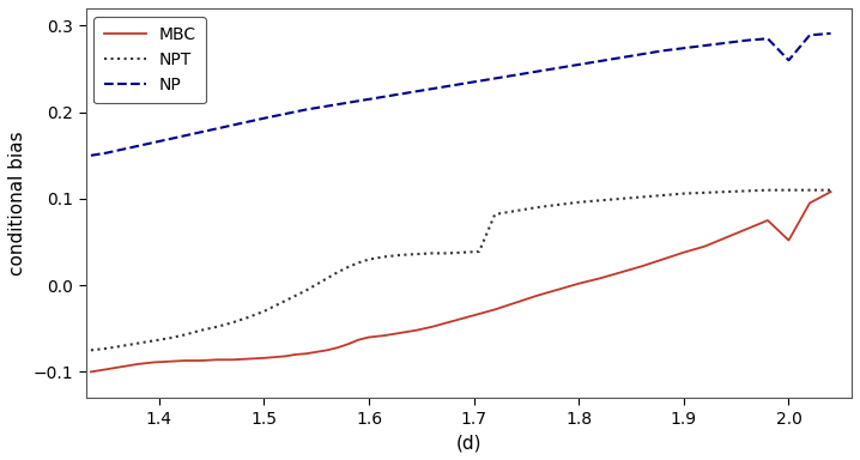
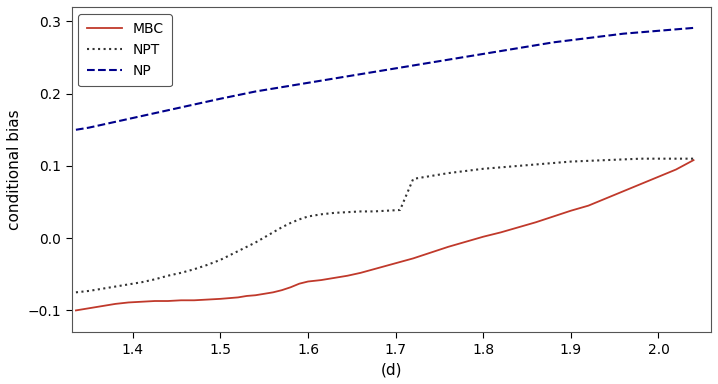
MBC/2.0: 0.052 -> 0.085
NP/2.0: 0.260 -> 0.287
